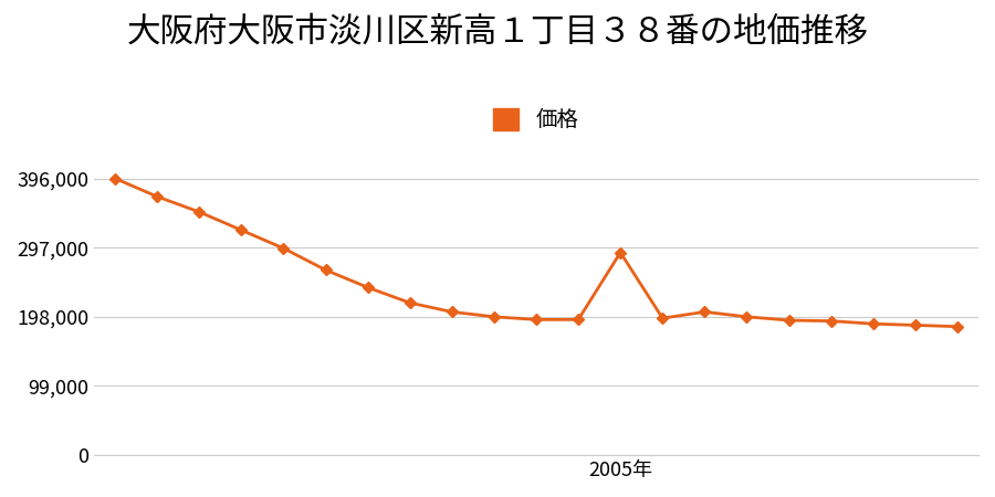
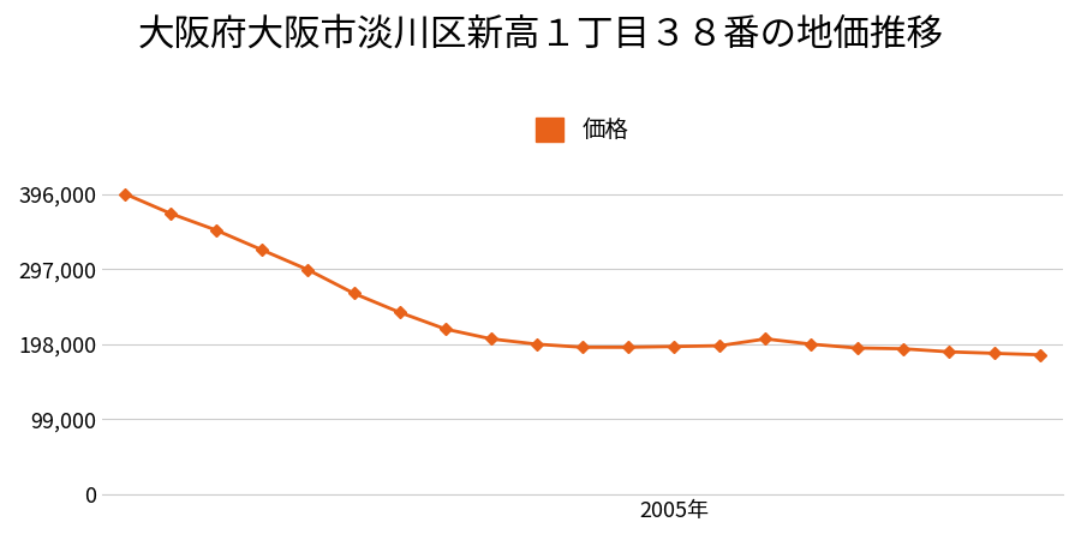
2005年: 290,000 -> 195,000
